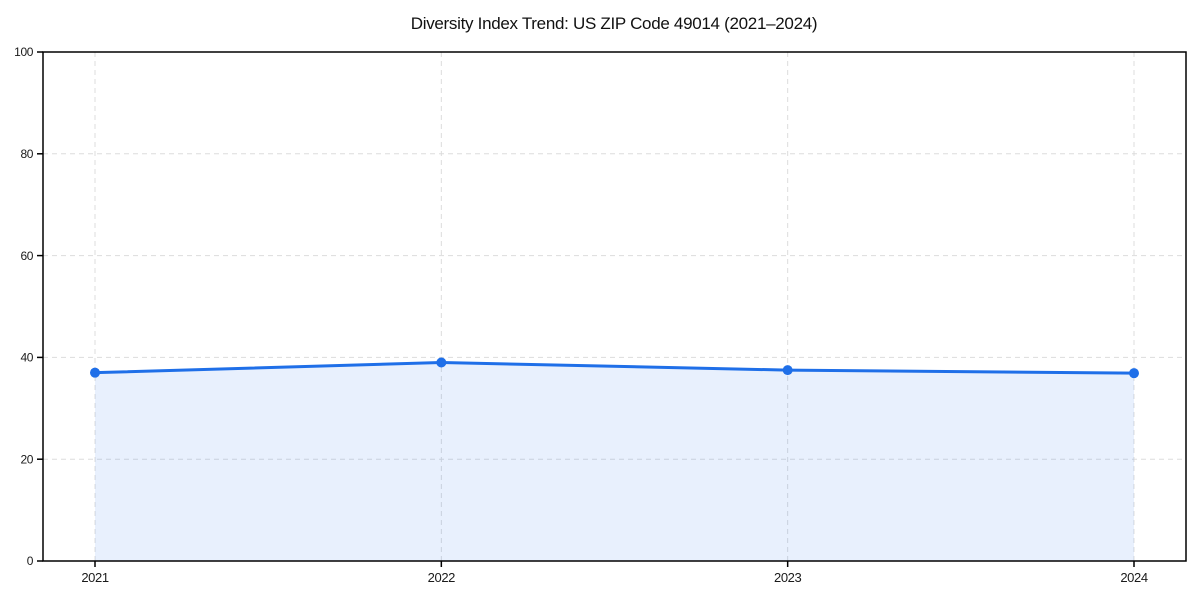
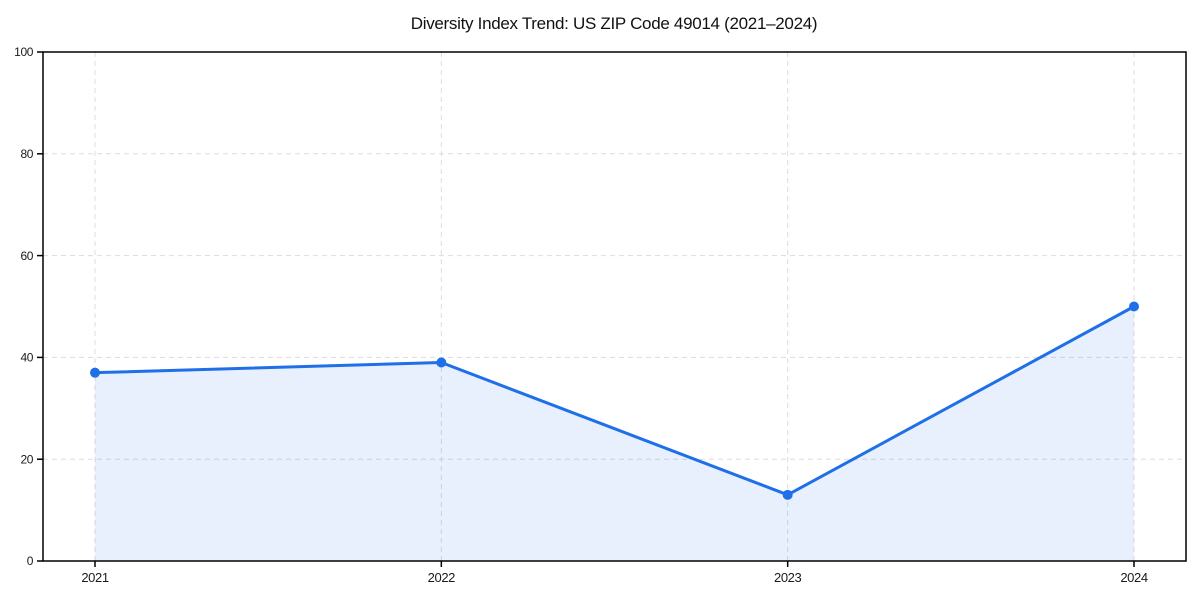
2023: 38 -> 13
2024: 37 -> 50
